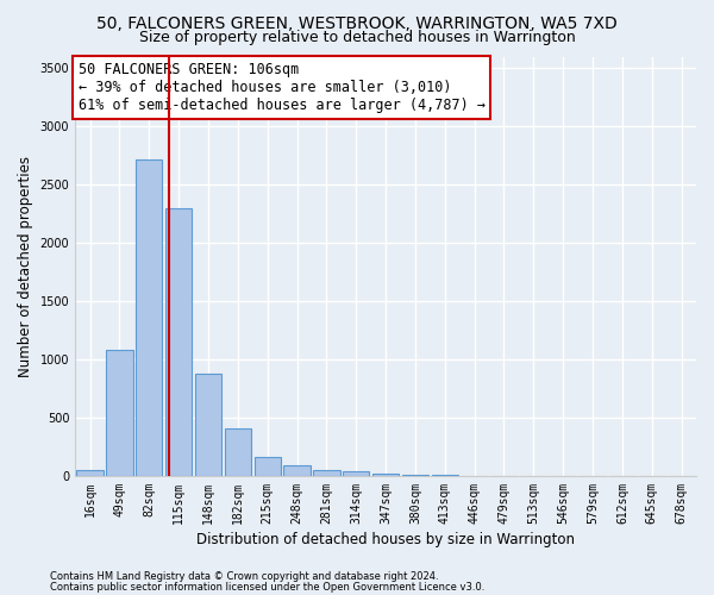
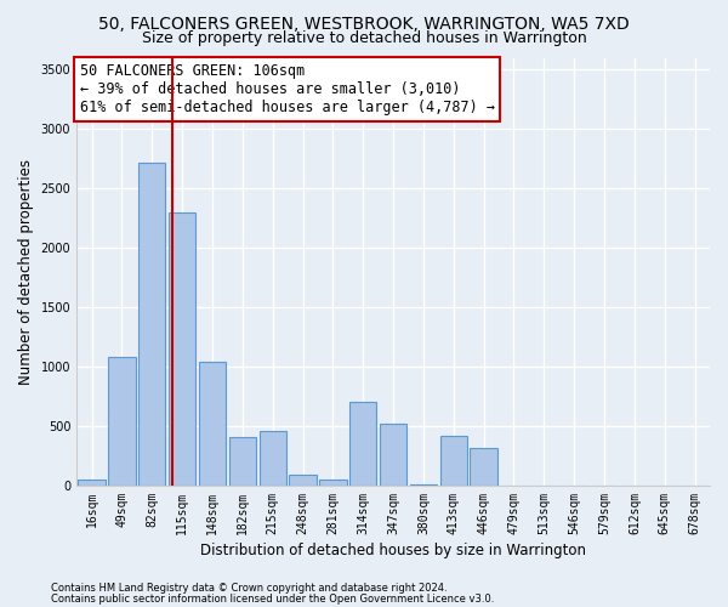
148sqm: 880 -> 1040
215sqm: 160 -> 460
314sqm: 40 -> 700
347sqm: 20 -> 520
413sqm: 0 -> 420
446sqm: 0 -> 320
